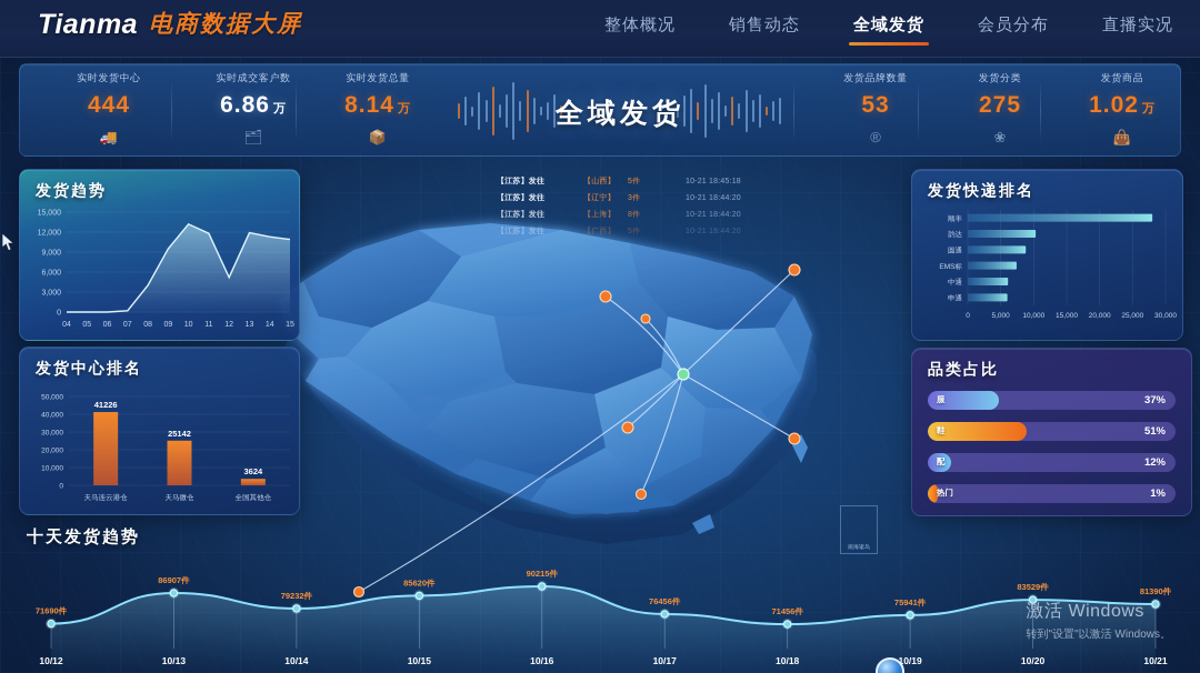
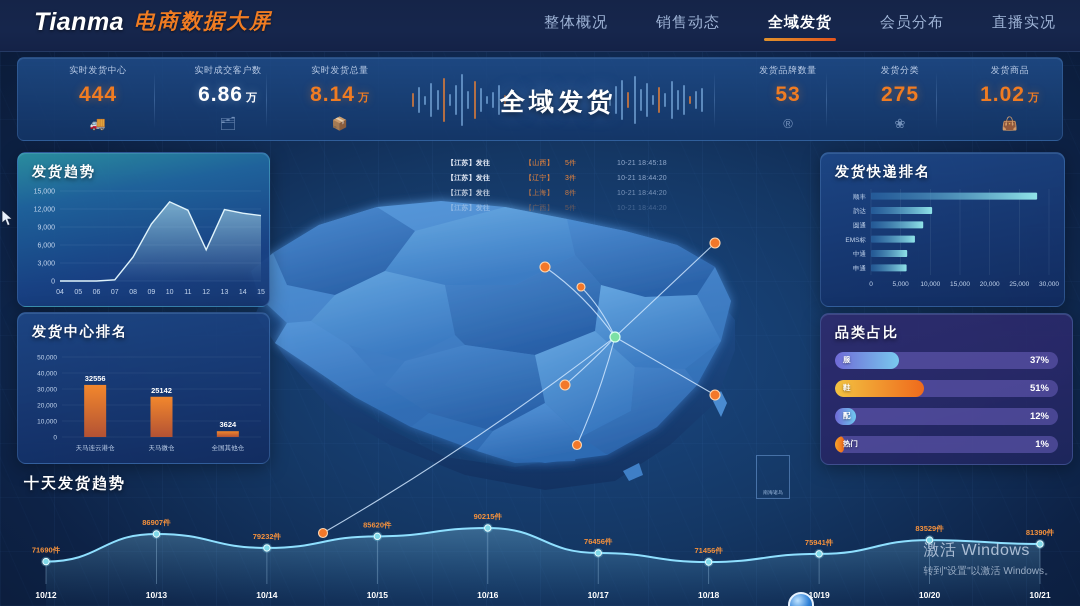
发货中心排名/天马连云港仓: 41226 -> 32556
